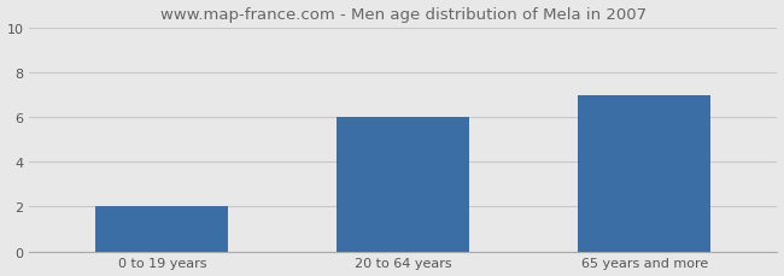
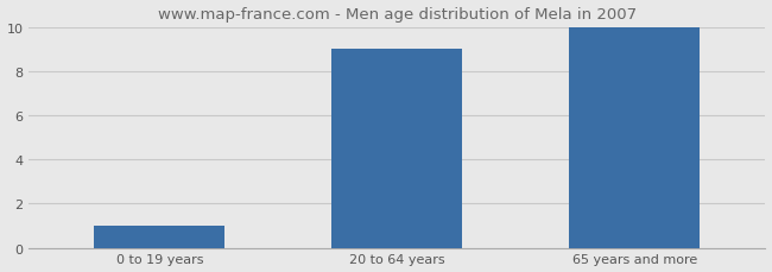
0 to 19 years: 2 -> 1
20 to 64 years: 6 -> 9
65 years and more: 7 -> 10
